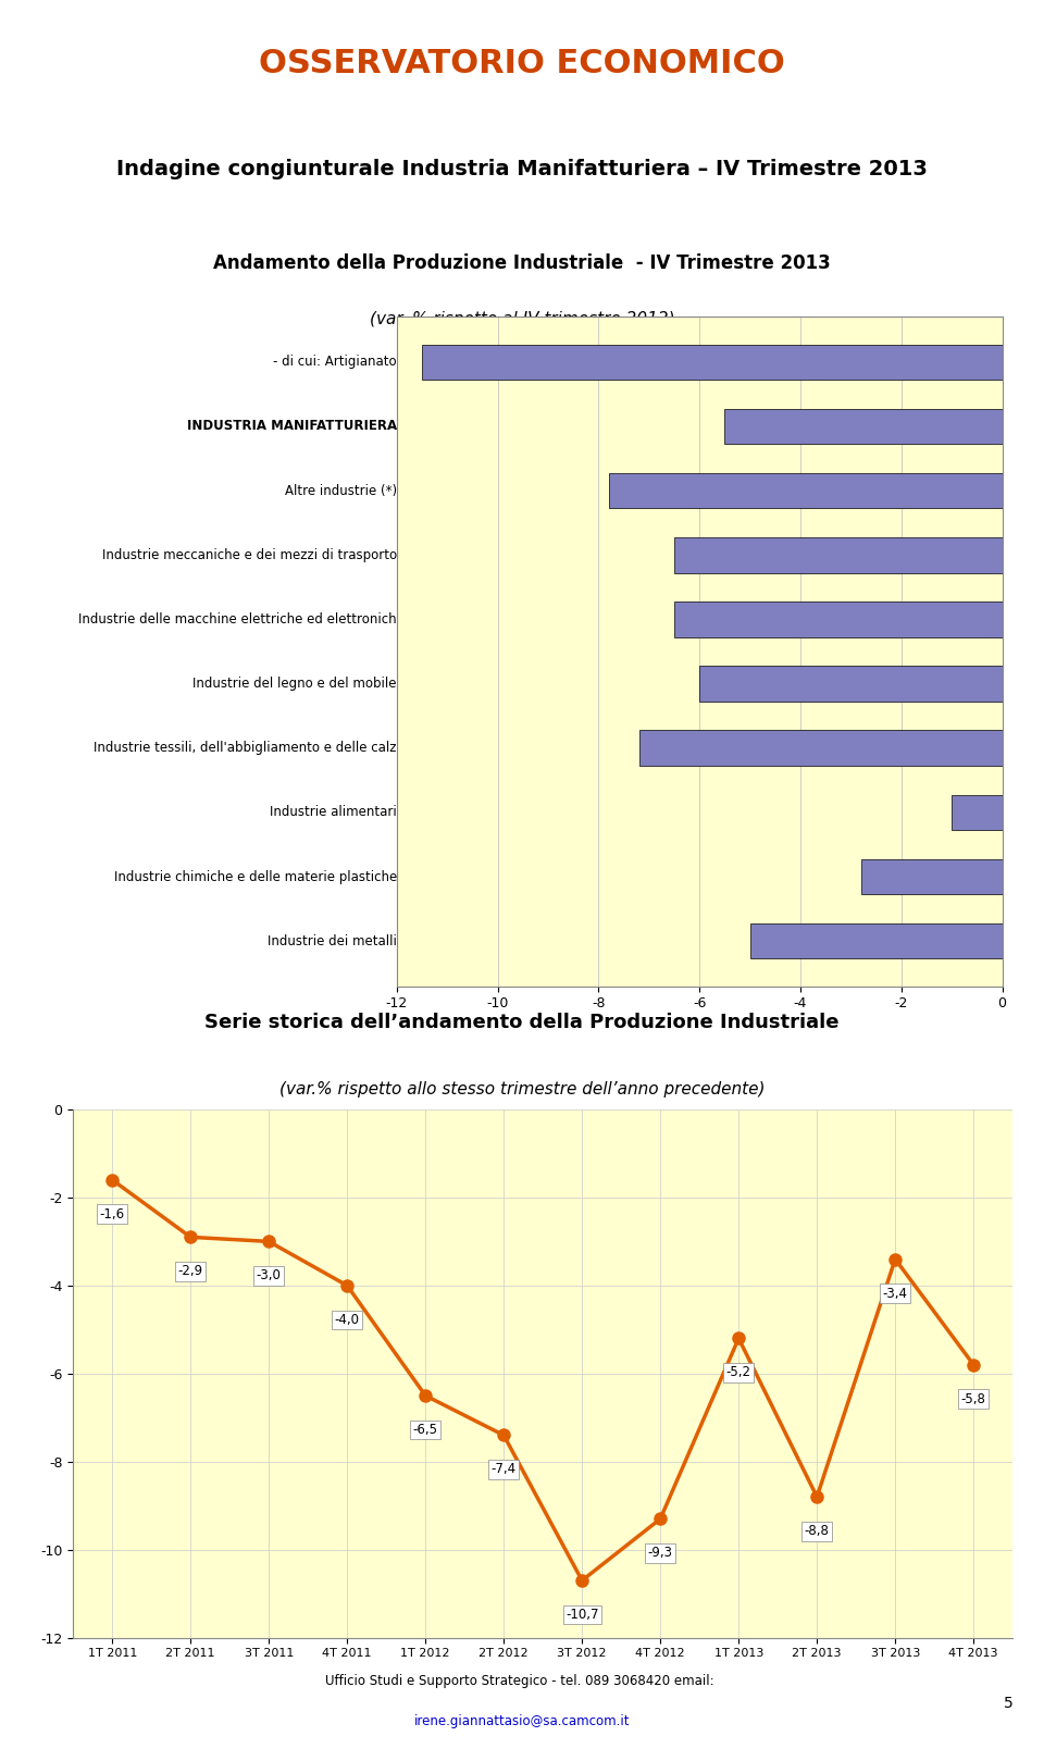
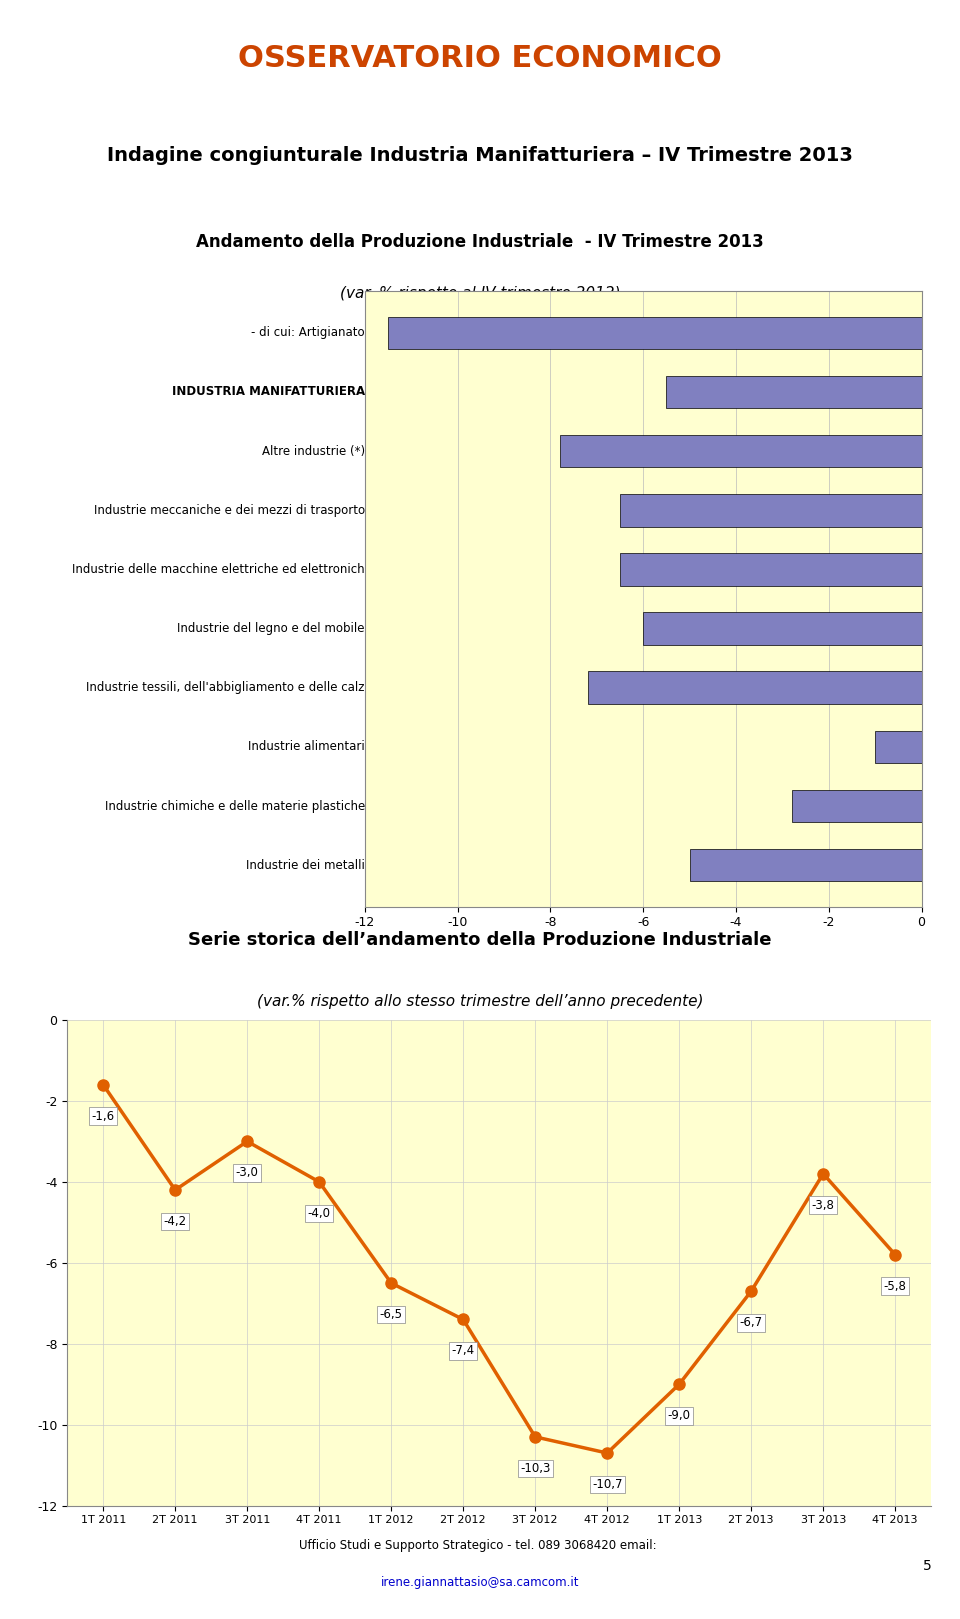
2T 2011: -2,9 -> -4,2
3T 2012: -10,7 -> -10,3
4T 2012: -9,3 -> -10,7
1T 2013: -5,2 -> -9,0
2T 2013: -8,8 -> -6,7
3T 2013: -3,4 -> -3,8
